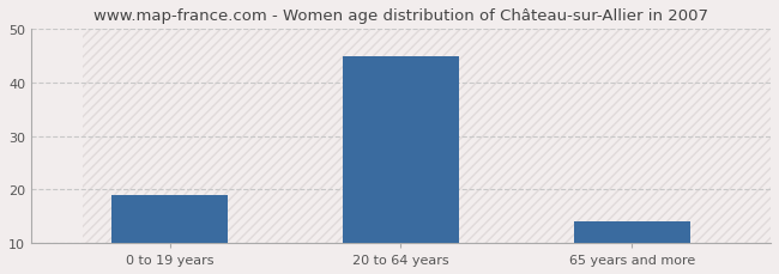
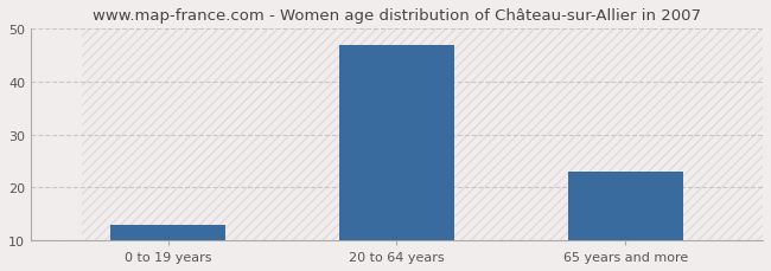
0 to 19 years: 19 -> 13
20 to 64 years: 45 -> 47
65 years and more: 14 -> 23
